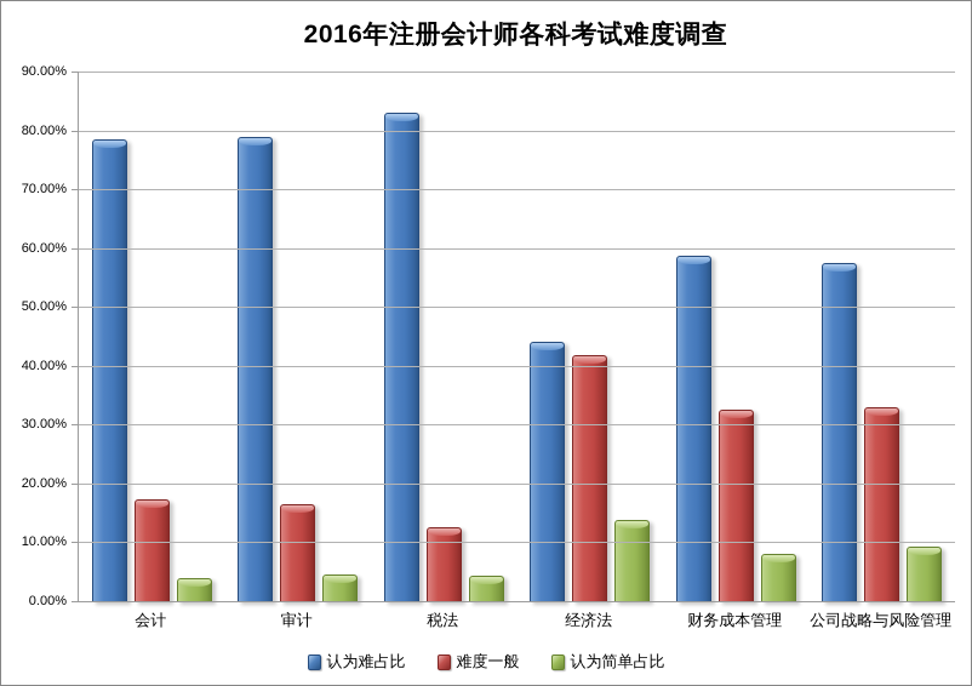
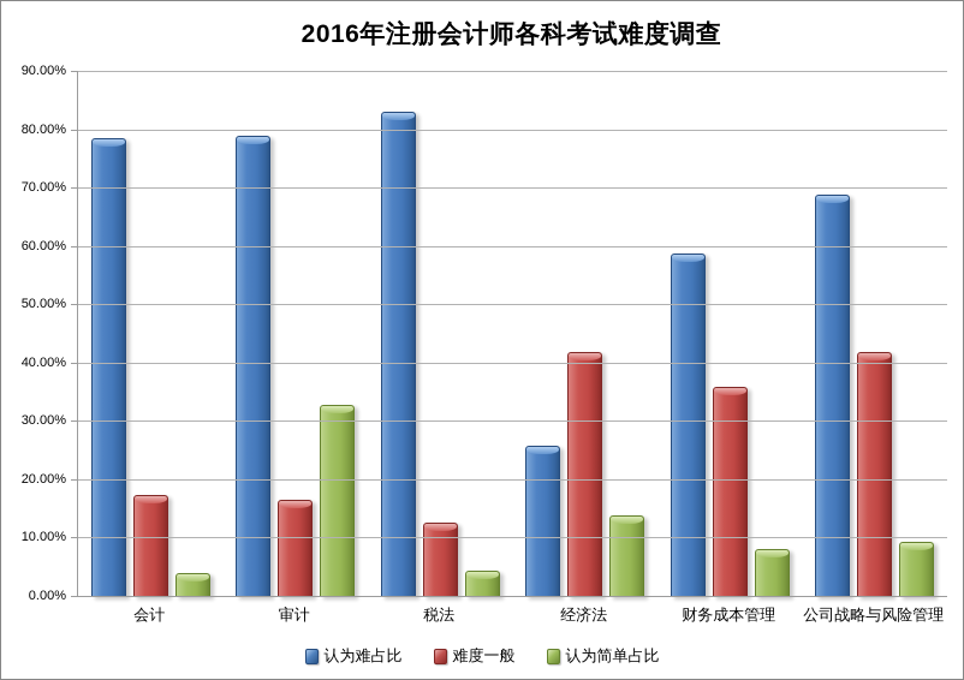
认为简单占比/审计: 5% -> 33%
认为难占比/经济法: 44% -> 26%
难度一般/财务成本管理: 33% -> 36%
认为难占比/公司战略与风险管理: 58% -> 69%
难度一般/公司战略与风险管理: 33% -> 42%
